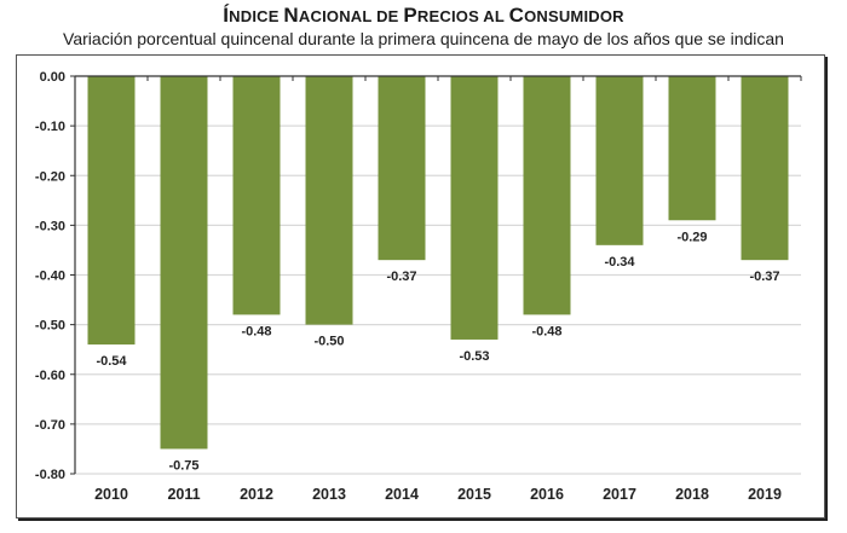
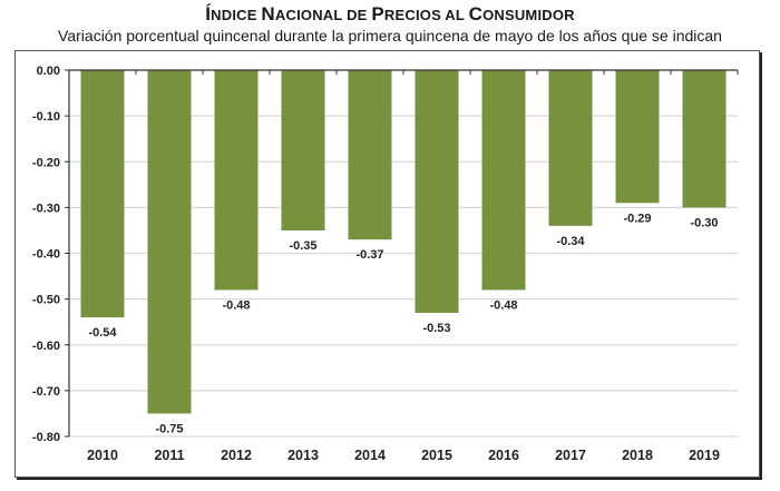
2013: -0.50 -> -0.35
2019: -0.37 -> -0.30
